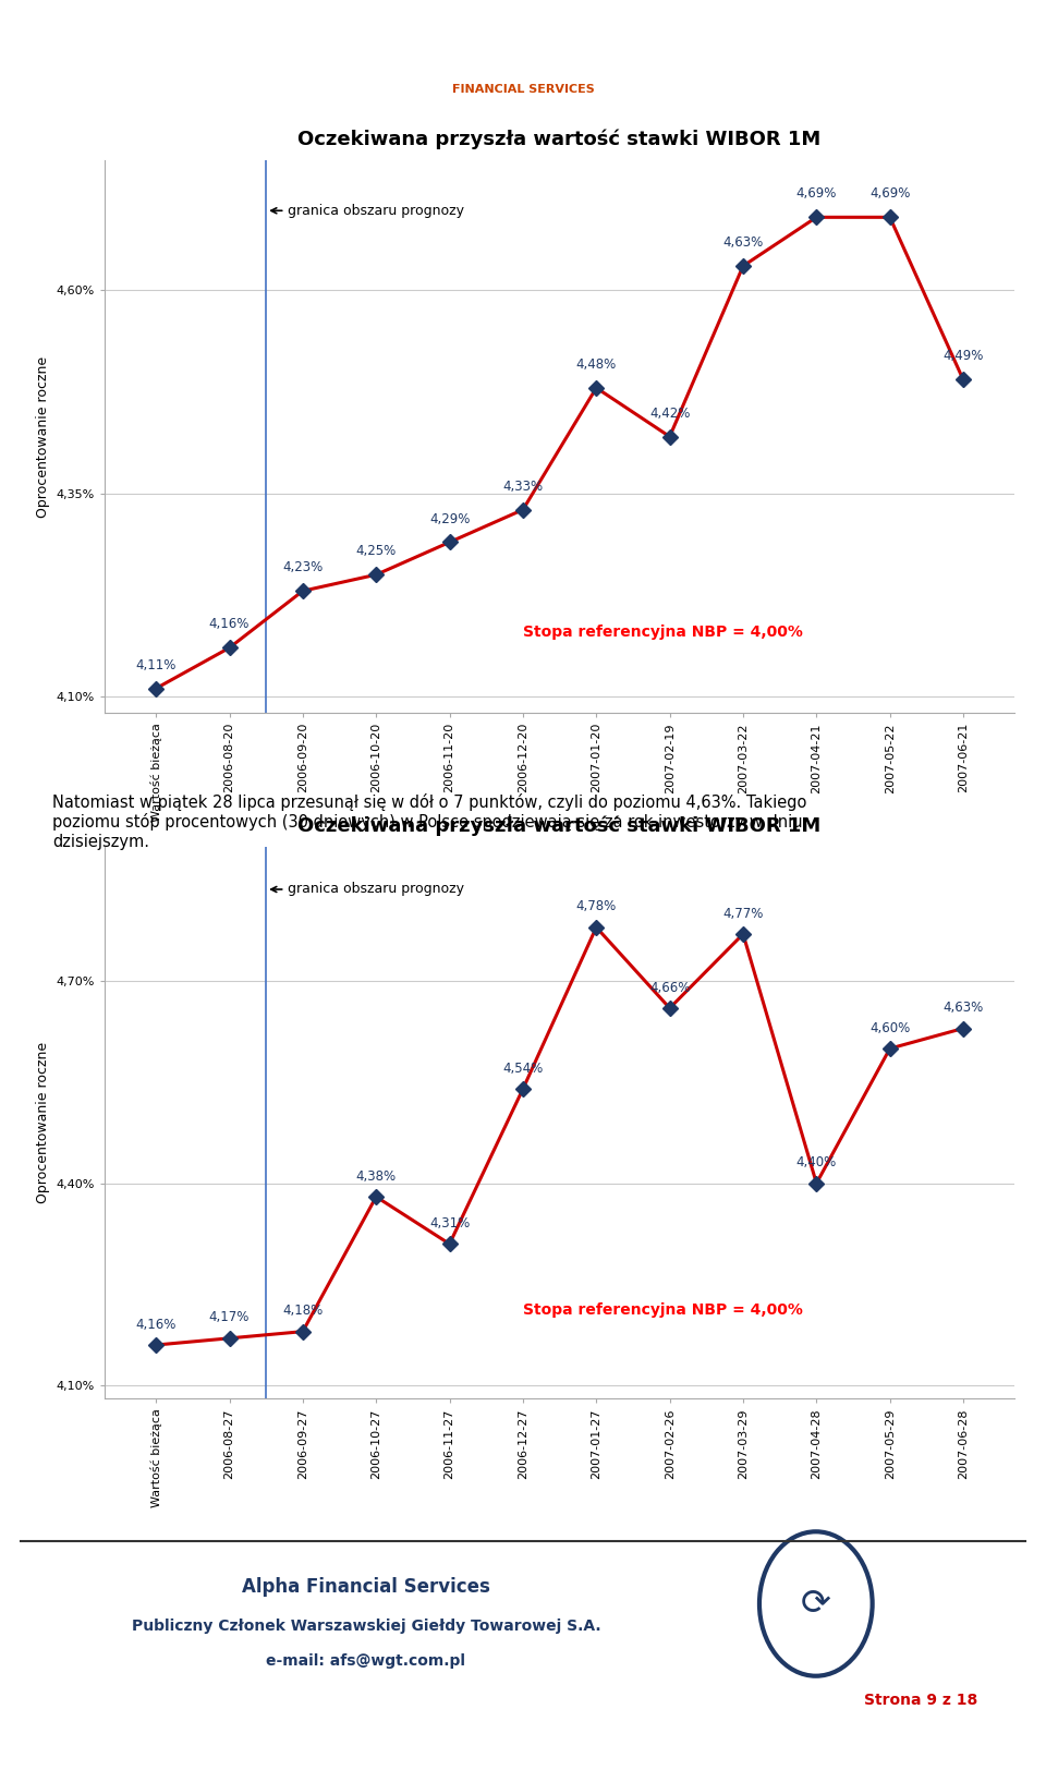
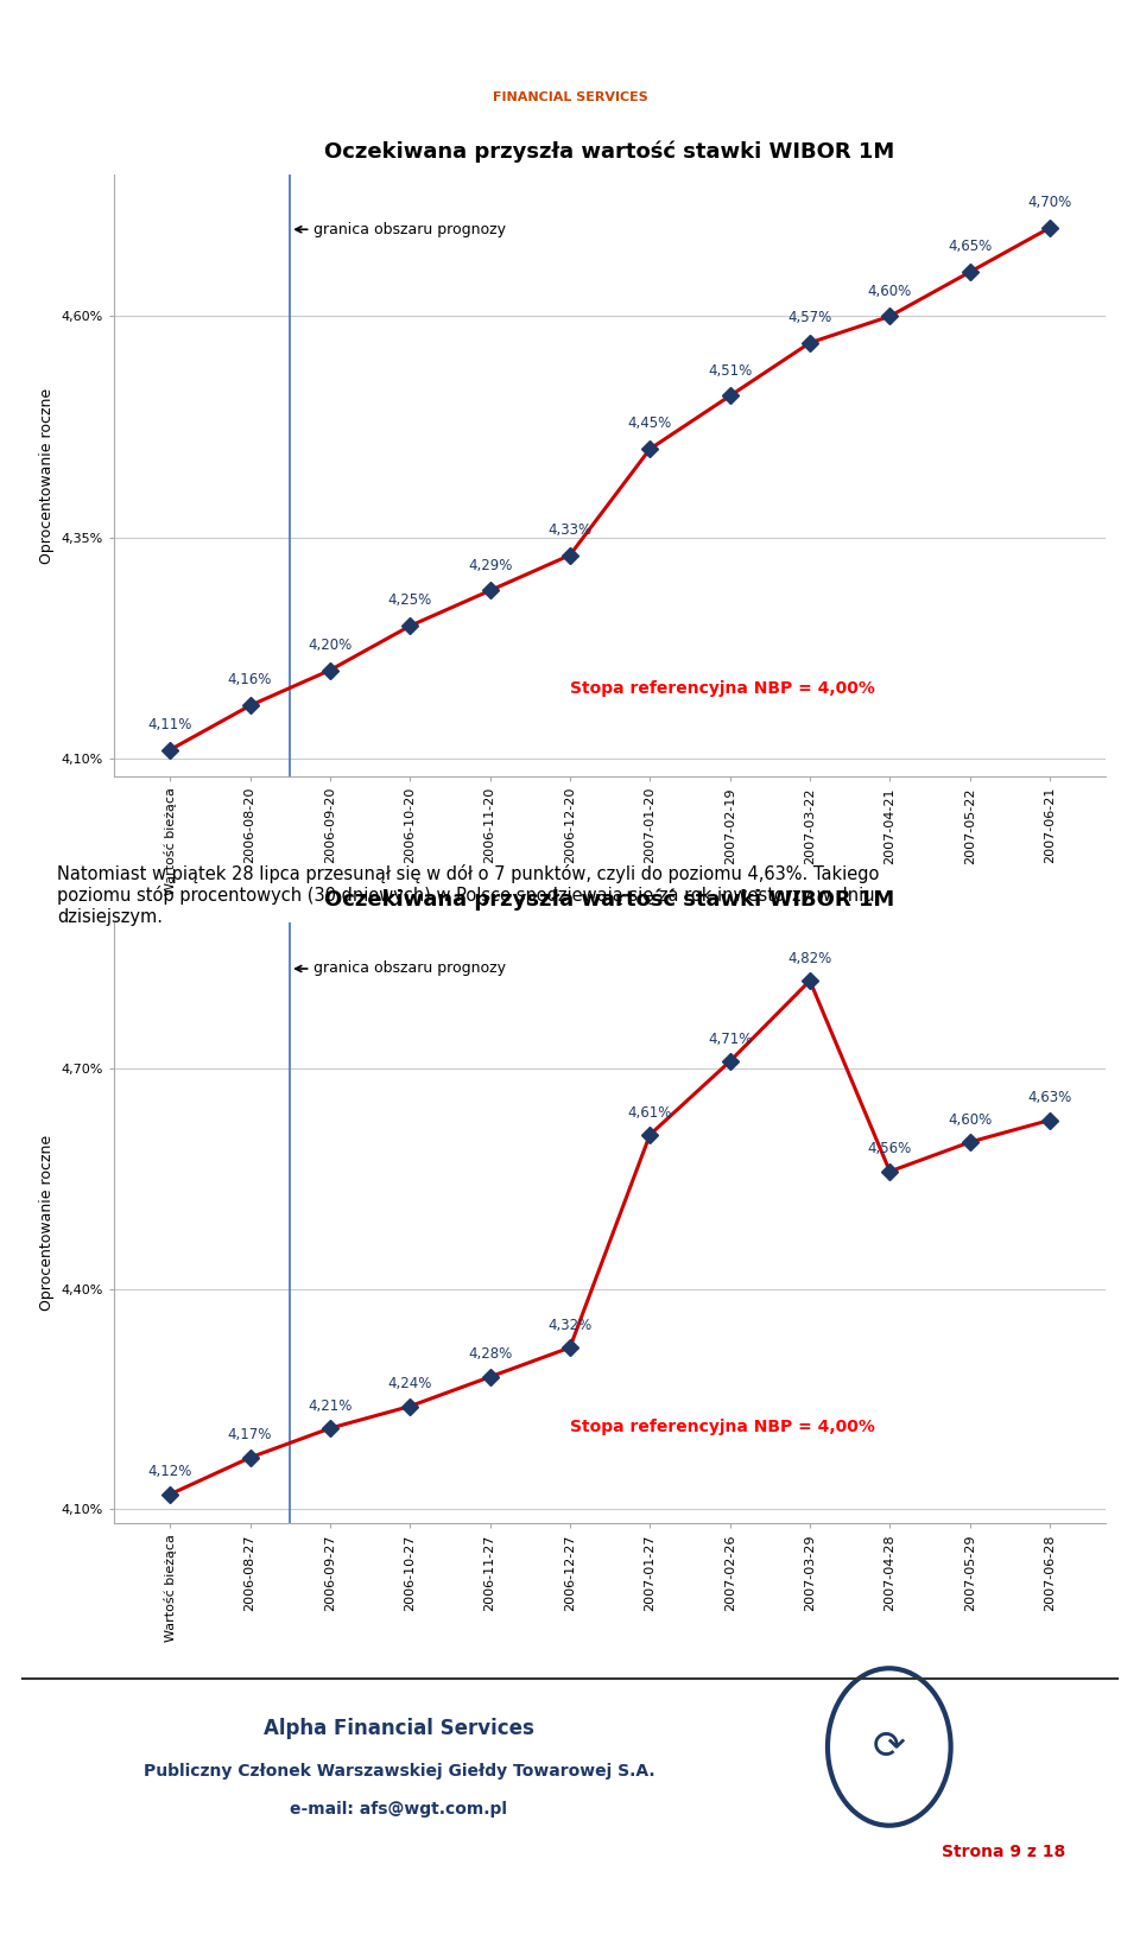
2006-09-20: 4,23% -> 4,20%
2007-01-20: 4,48% -> 4,45%
2007-02-19: 4,42% -> 4,51%
2007-03-22: 4,63% -> 4,57%
2007-04-21: 4,69% -> 4,60%
2007-05-22: 4,69% -> 4,65%
2007-06-21: 4,49% -> 4,70%
Wartość bieżąca: 4,16% -> 4,12%
2006-09-27: 4,18% -> 4,21%
2006-10-27: 4,38% -> 4,24%
2006-11-27: 4,31% -> 4,28%
2006-12-27: 4,54% -> 4,32%
2007-01-27: 4,78% -> 4,61%
2007-02-26: 4,66% -> 4,71%
2007-03-29: 4,77% -> 4,82%
2007-04-28: 4,40% -> 4,56%
